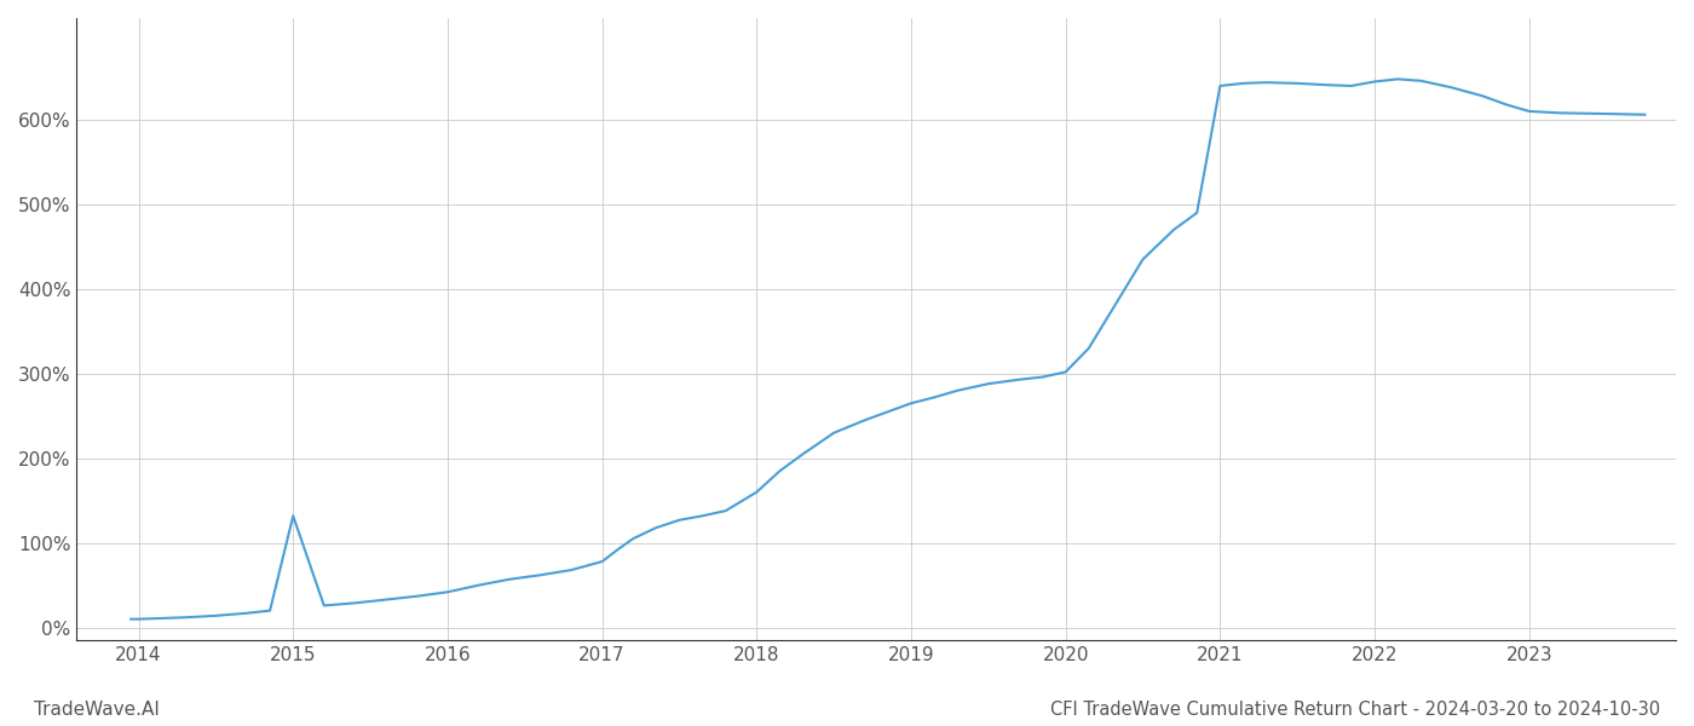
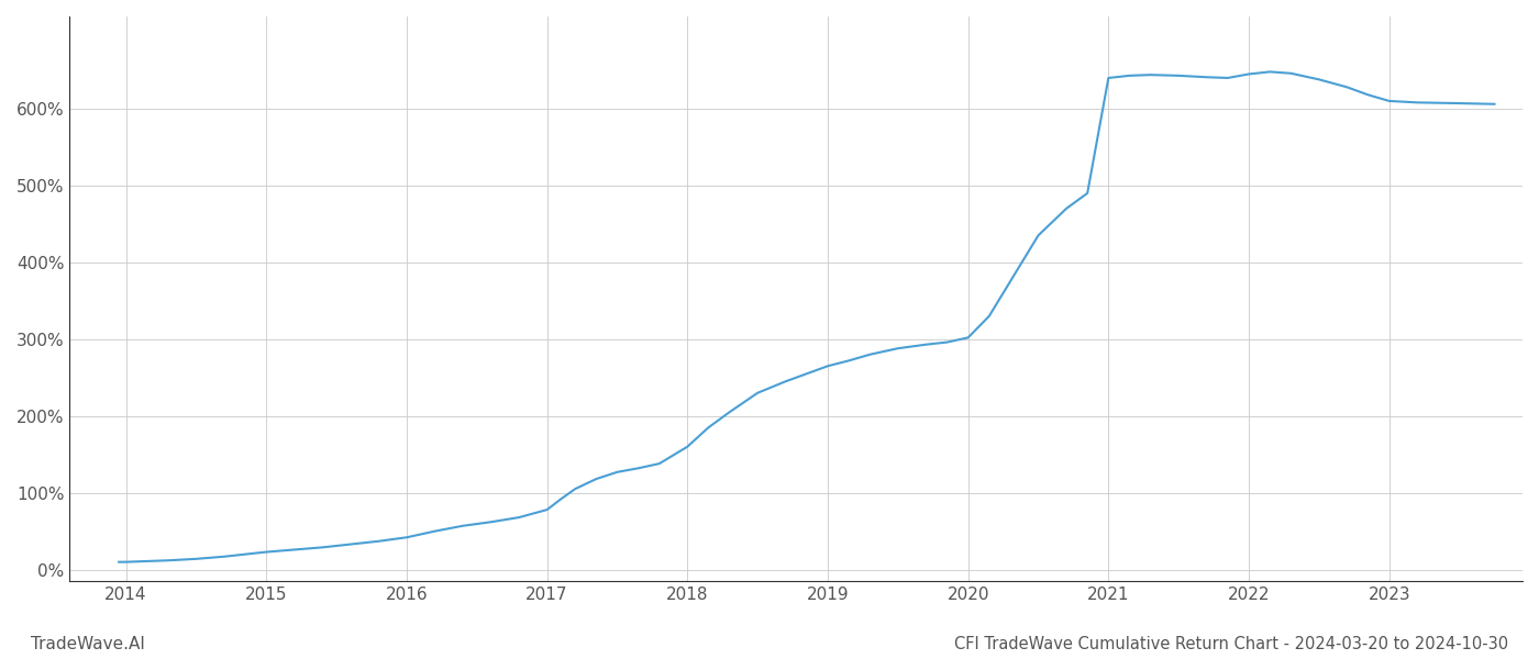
2015: 132% -> 23%
